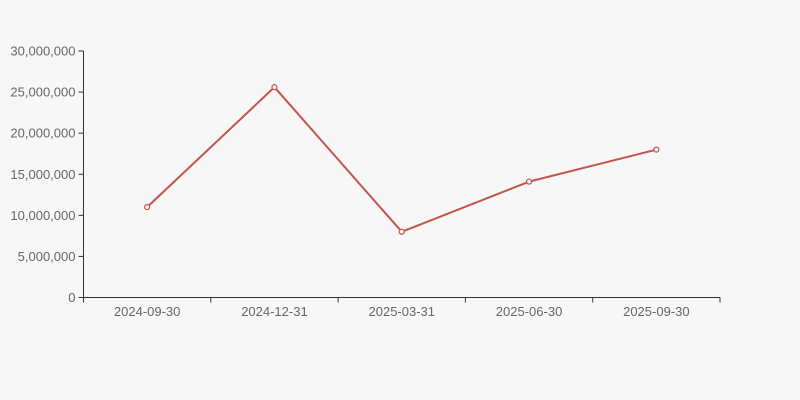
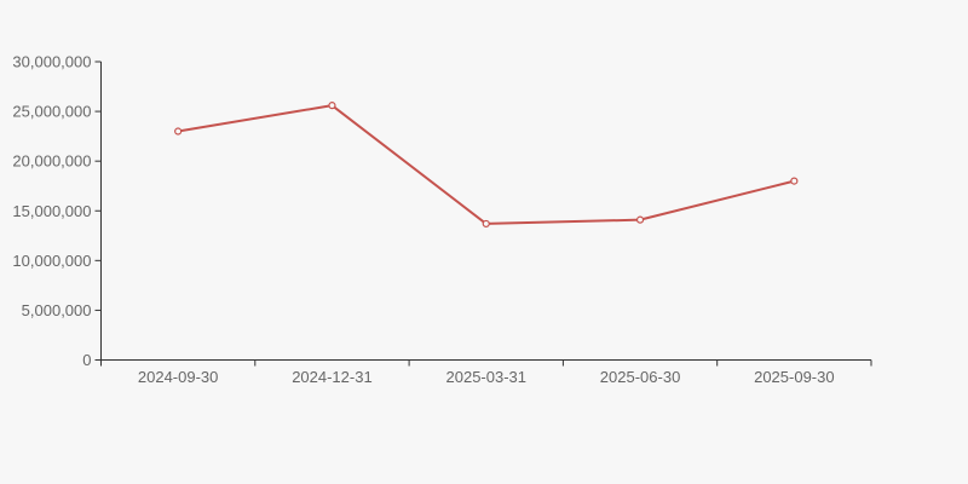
2024-09-30: 11000000 -> 23000000
2025-03-31: 8000000 -> 14000000
